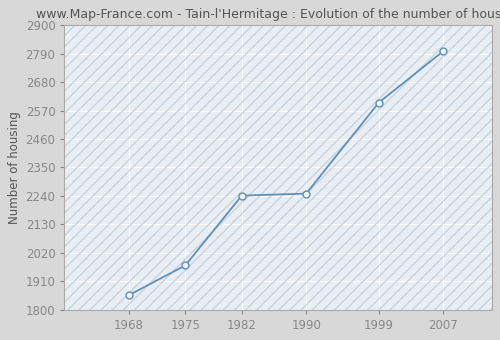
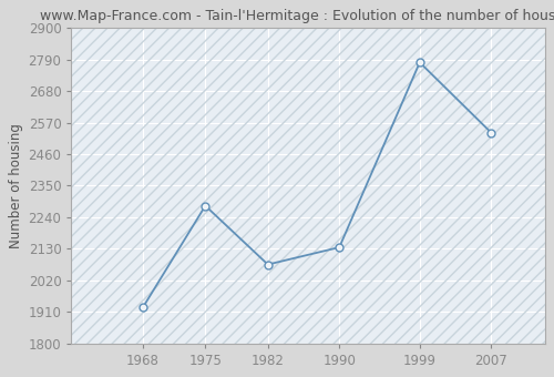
1968: 1856 -> 1925
1975: 1971 -> 2280
1982: 2241 -> 2075
1990: 2249 -> 2135
1999: 2601 -> 2780
2007: 2800 -> 2535
